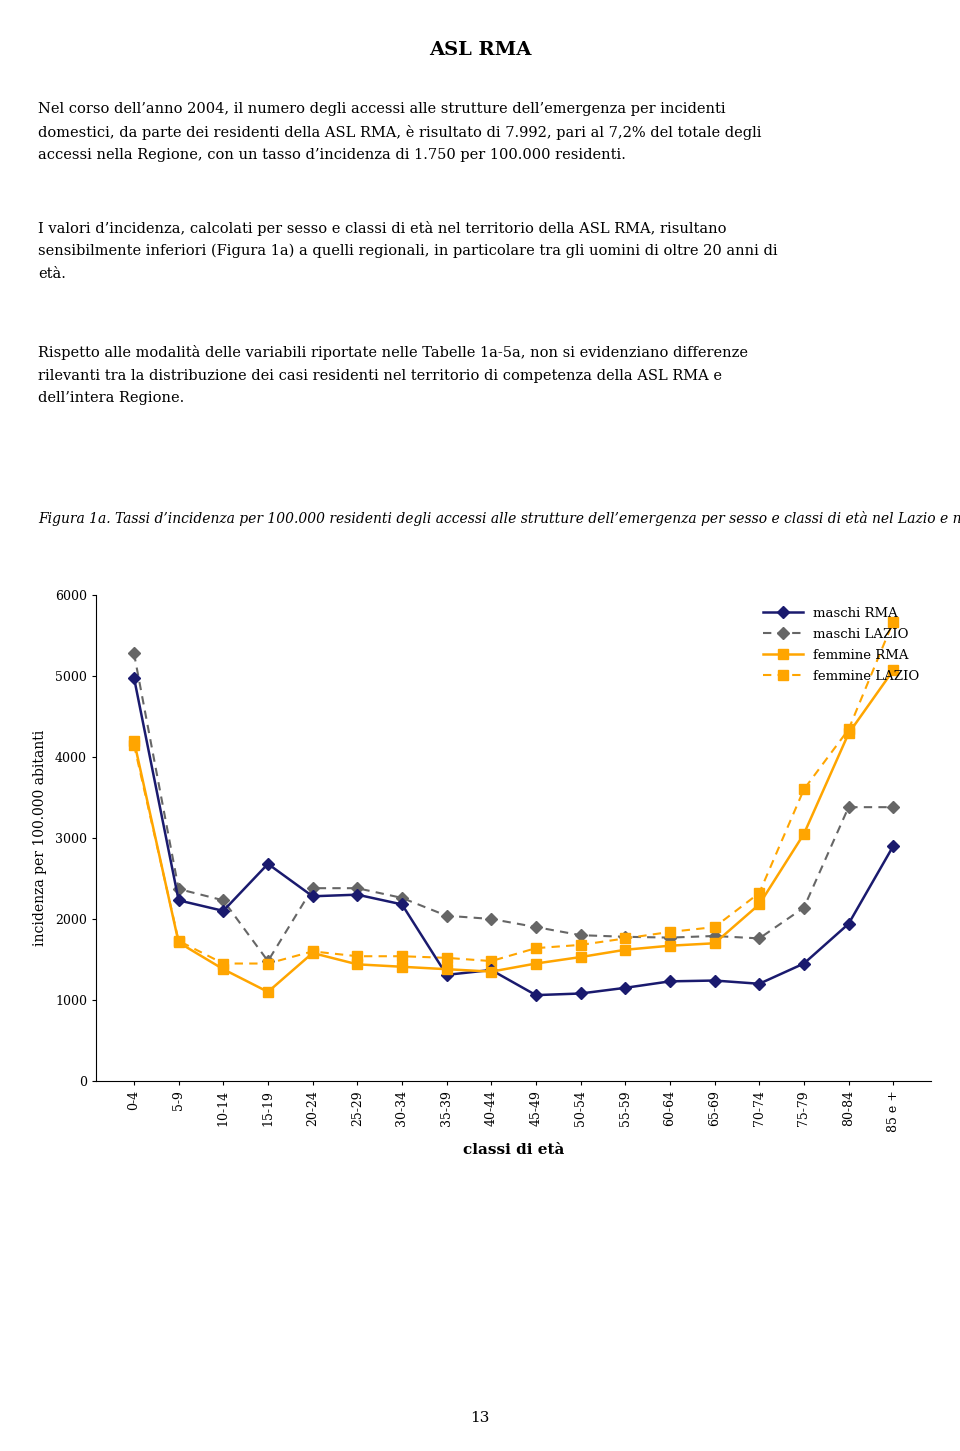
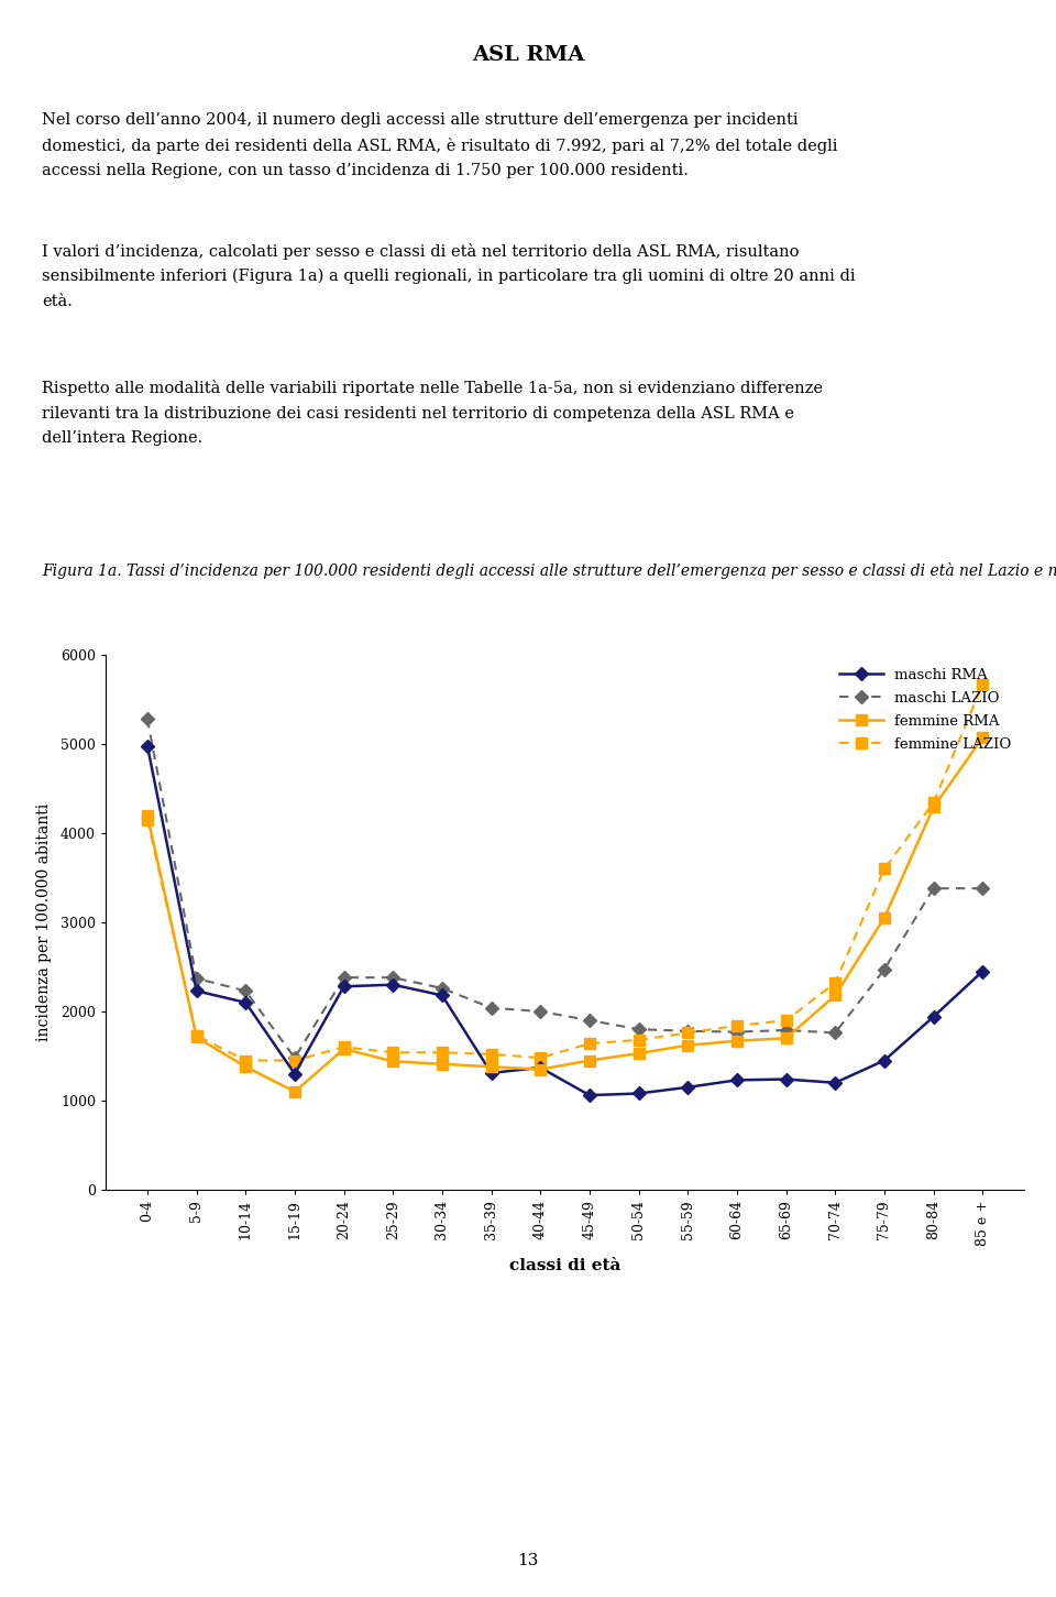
maschi RMA/15-19: 2680 -> 1300
maschi LAZIO/75-79: 2140 -> 2470
maschi RMA/85 e +: 2900 -> 2450
